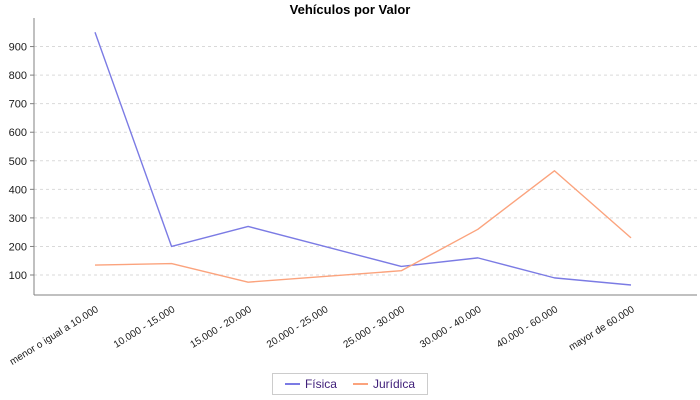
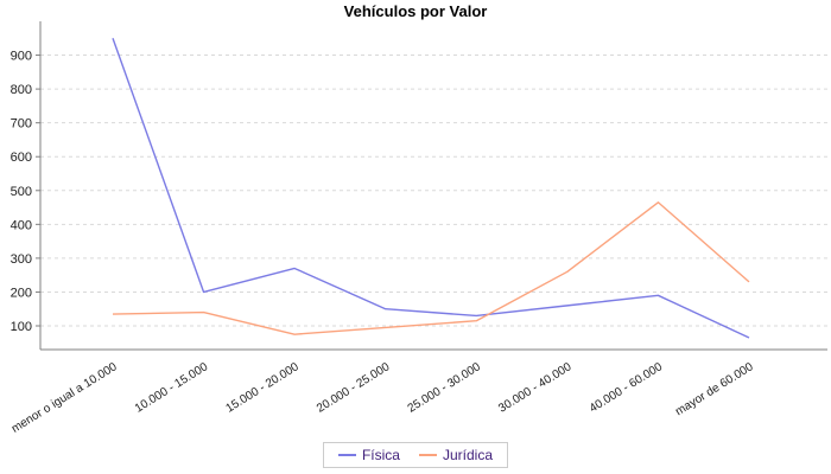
Física/20.000 - 25.000: 200 -> 150
Física/40.000 - 60.000: 90 -> 190
